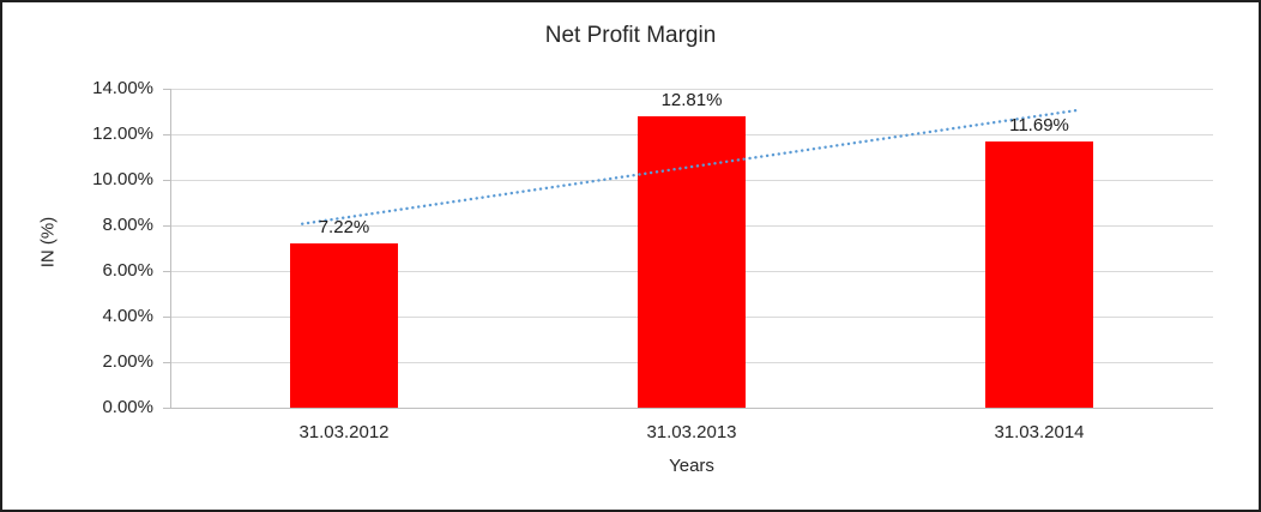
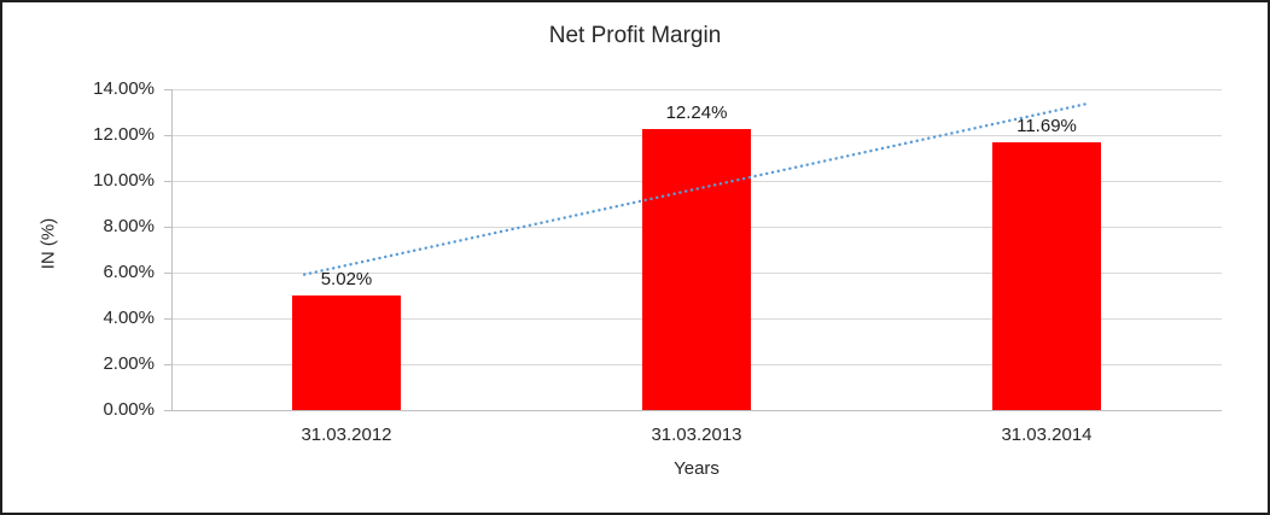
31.03.2012: 7.22% -> 5.02%
31.03.2013: 12.81% -> 12.24%
